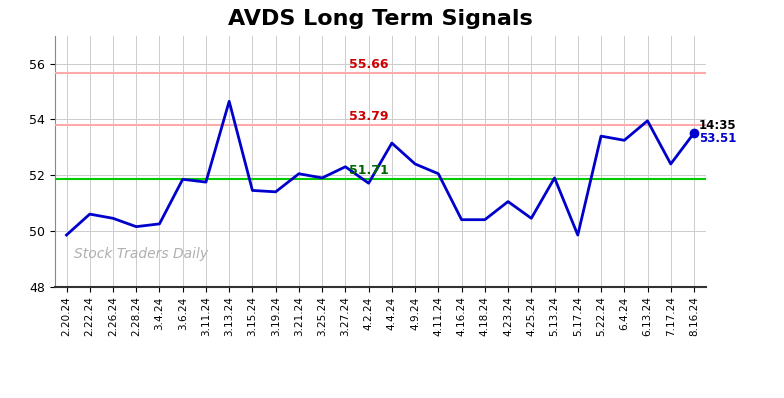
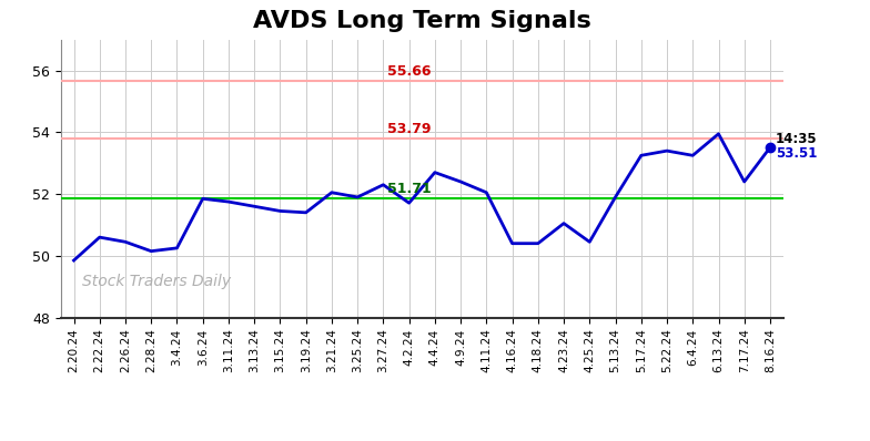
3.13.24: 54.65 -> 51.60
4.4.24: 53.15 -> 52.70
5.17.24: 49.85 -> 53.25
